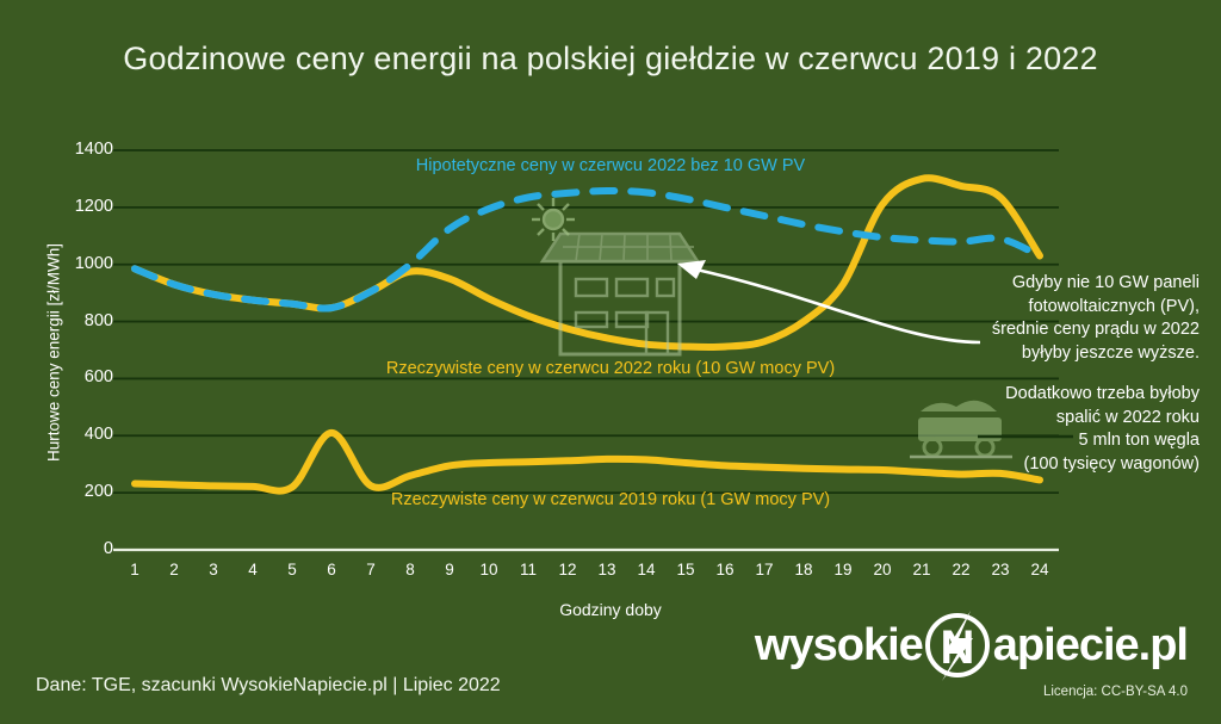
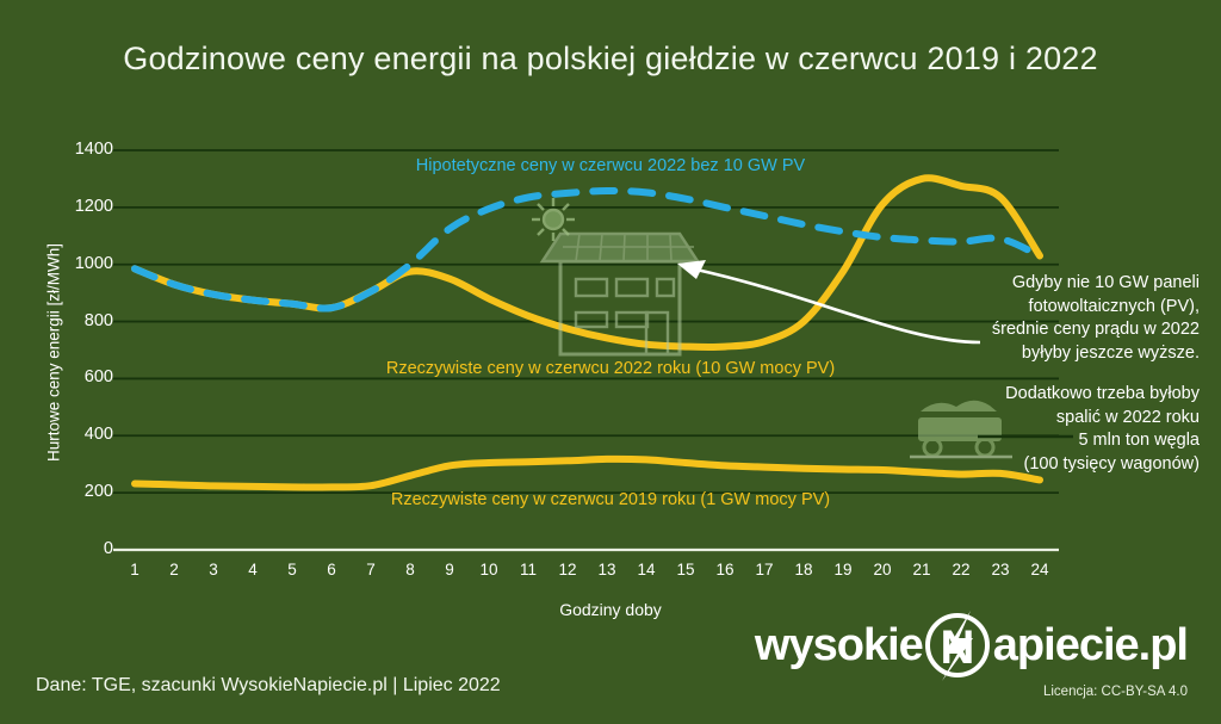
Rzeczywiste ceny w czerwcu 2019 roku (1 GW mocy PV)/6: 410 -> 220
Rzeczywiste ceny w czerwcu 2022 roku (10 GW mocy PV)/19: 930 -> 980
